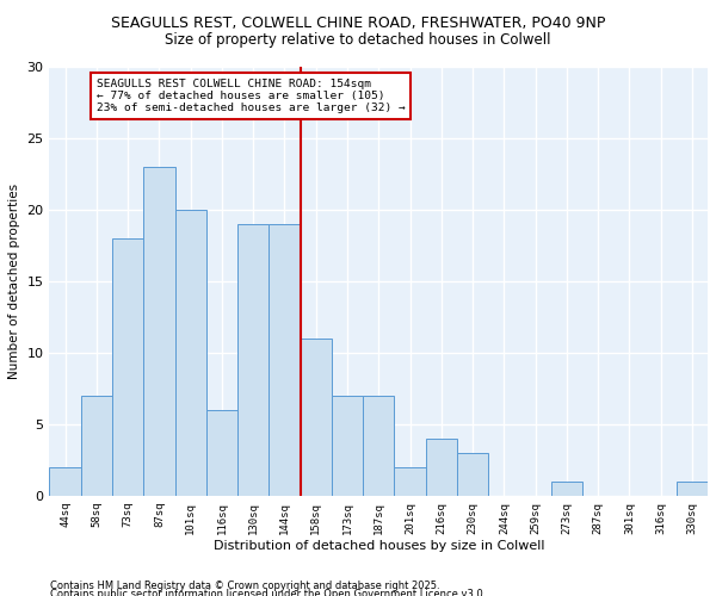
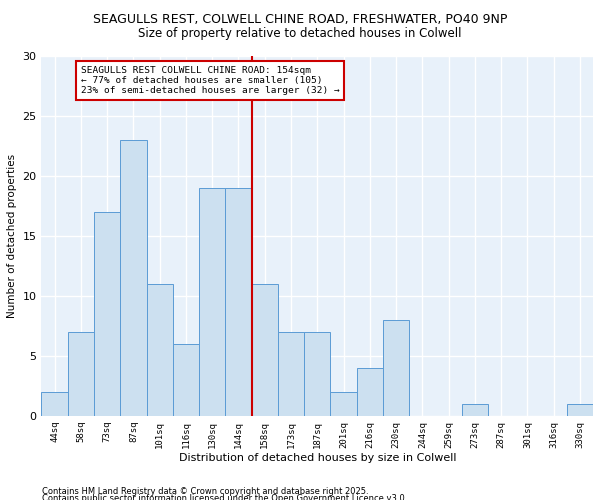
73sq: 18 -> 17
101sq: 20 -> 11
230sq: 3 -> 8
